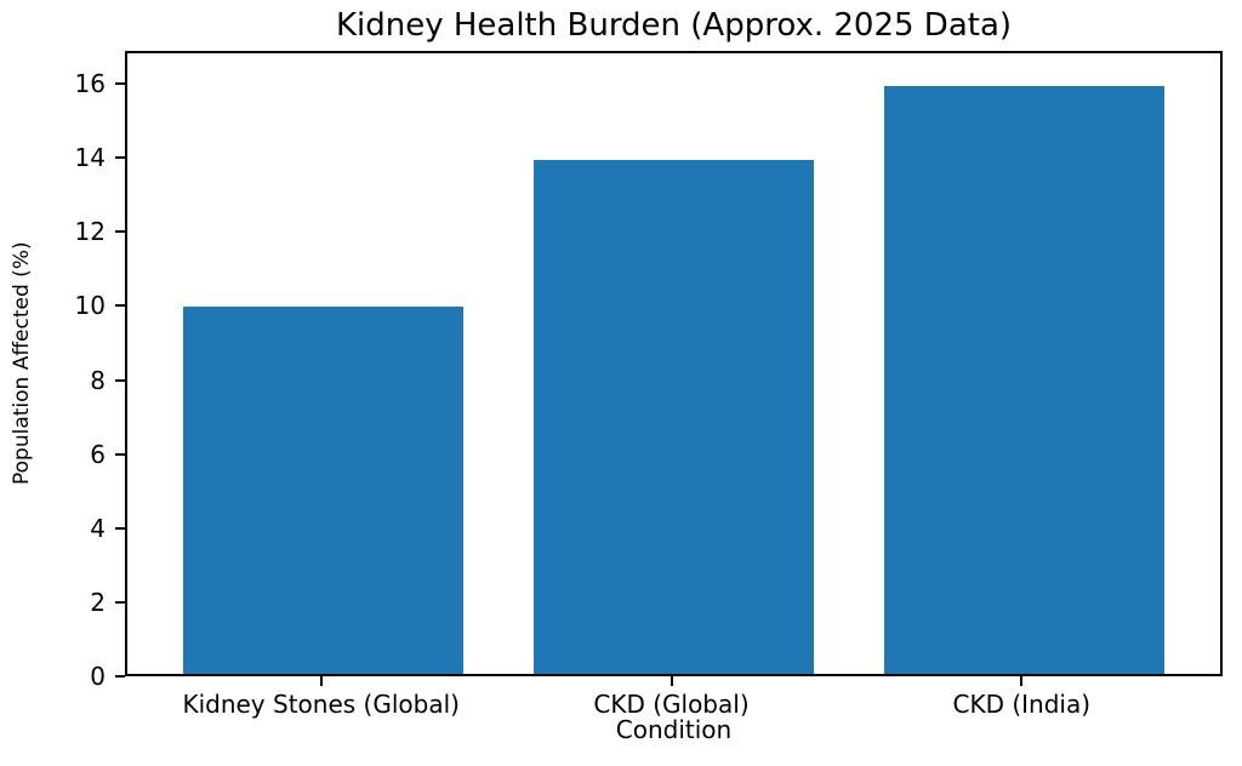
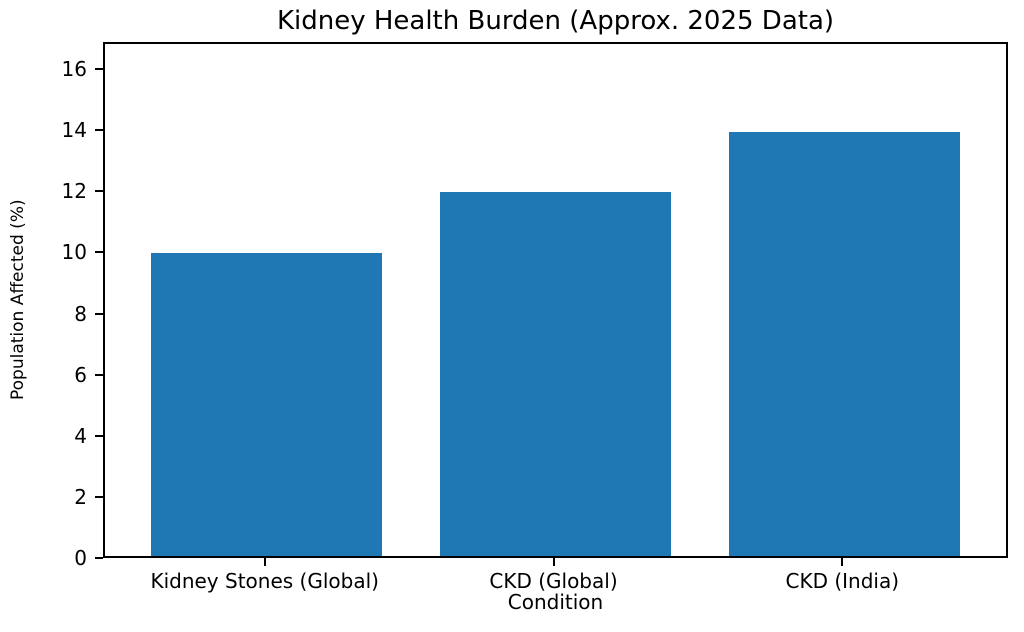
CKD (Global): 14 -> 12
CKD (India): 16 -> 14
